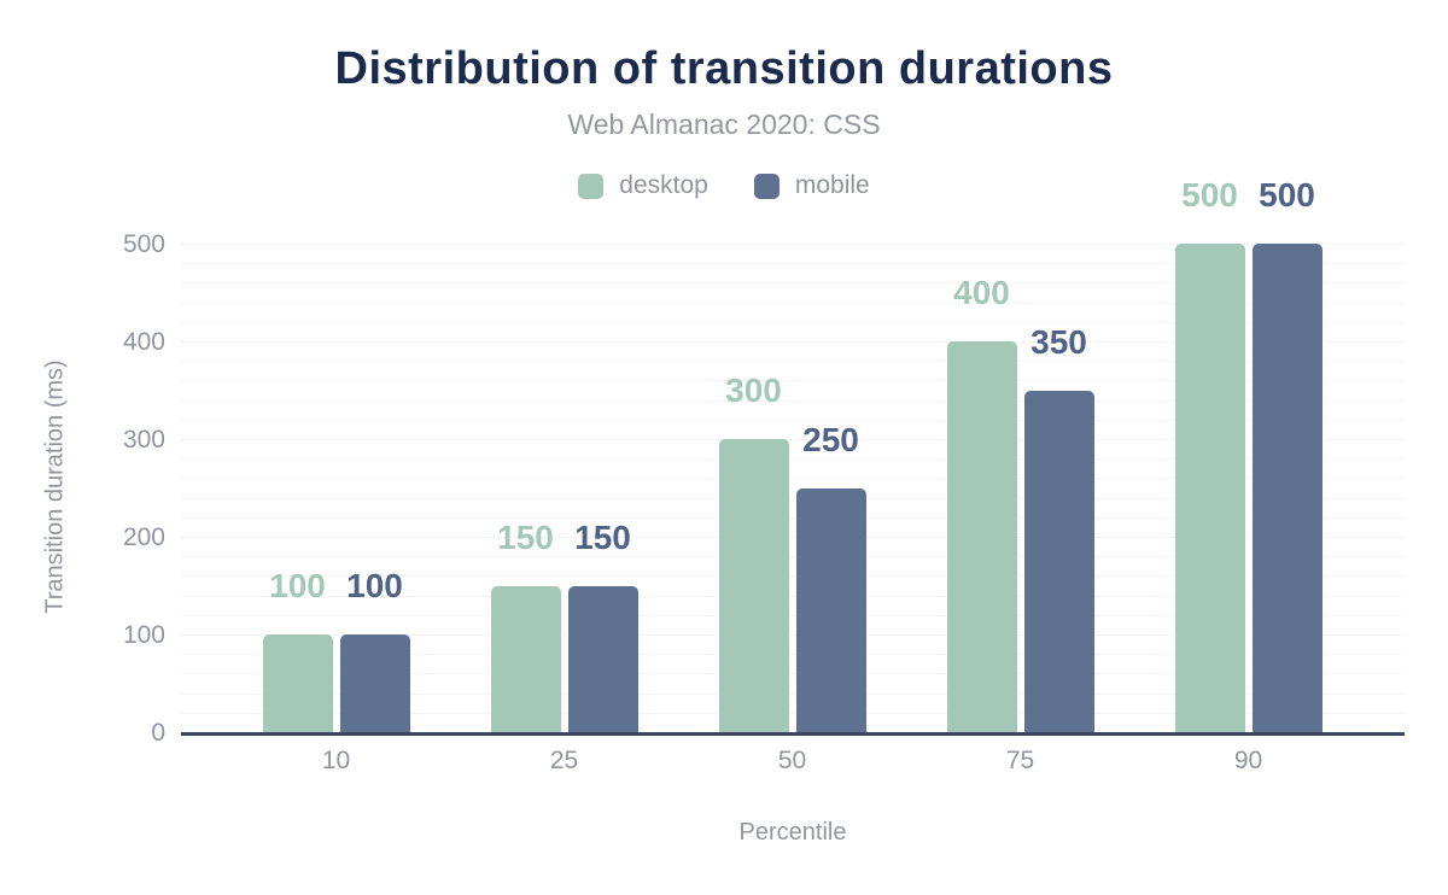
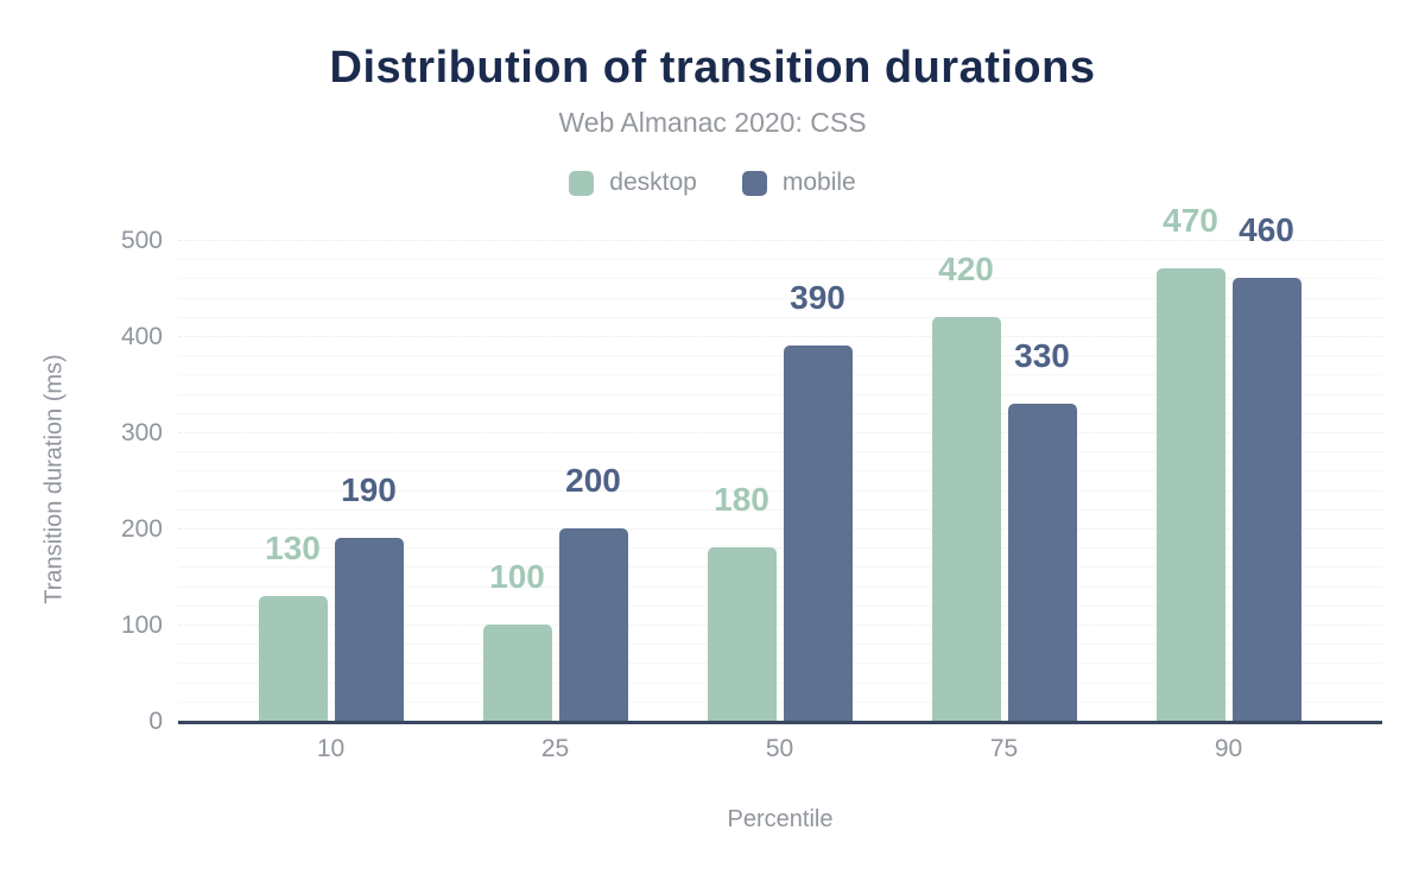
desktop/10: 100 -> 130
mobile/10: 100 -> 190
desktop/25: 150 -> 100
mobile/25: 150 -> 200
desktop/50: 300 -> 180
mobile/50: 250 -> 390
desktop/75: 400 -> 420
mobile/75: 350 -> 330
desktop/90: 500 -> 470
mobile/90: 500 -> 460
